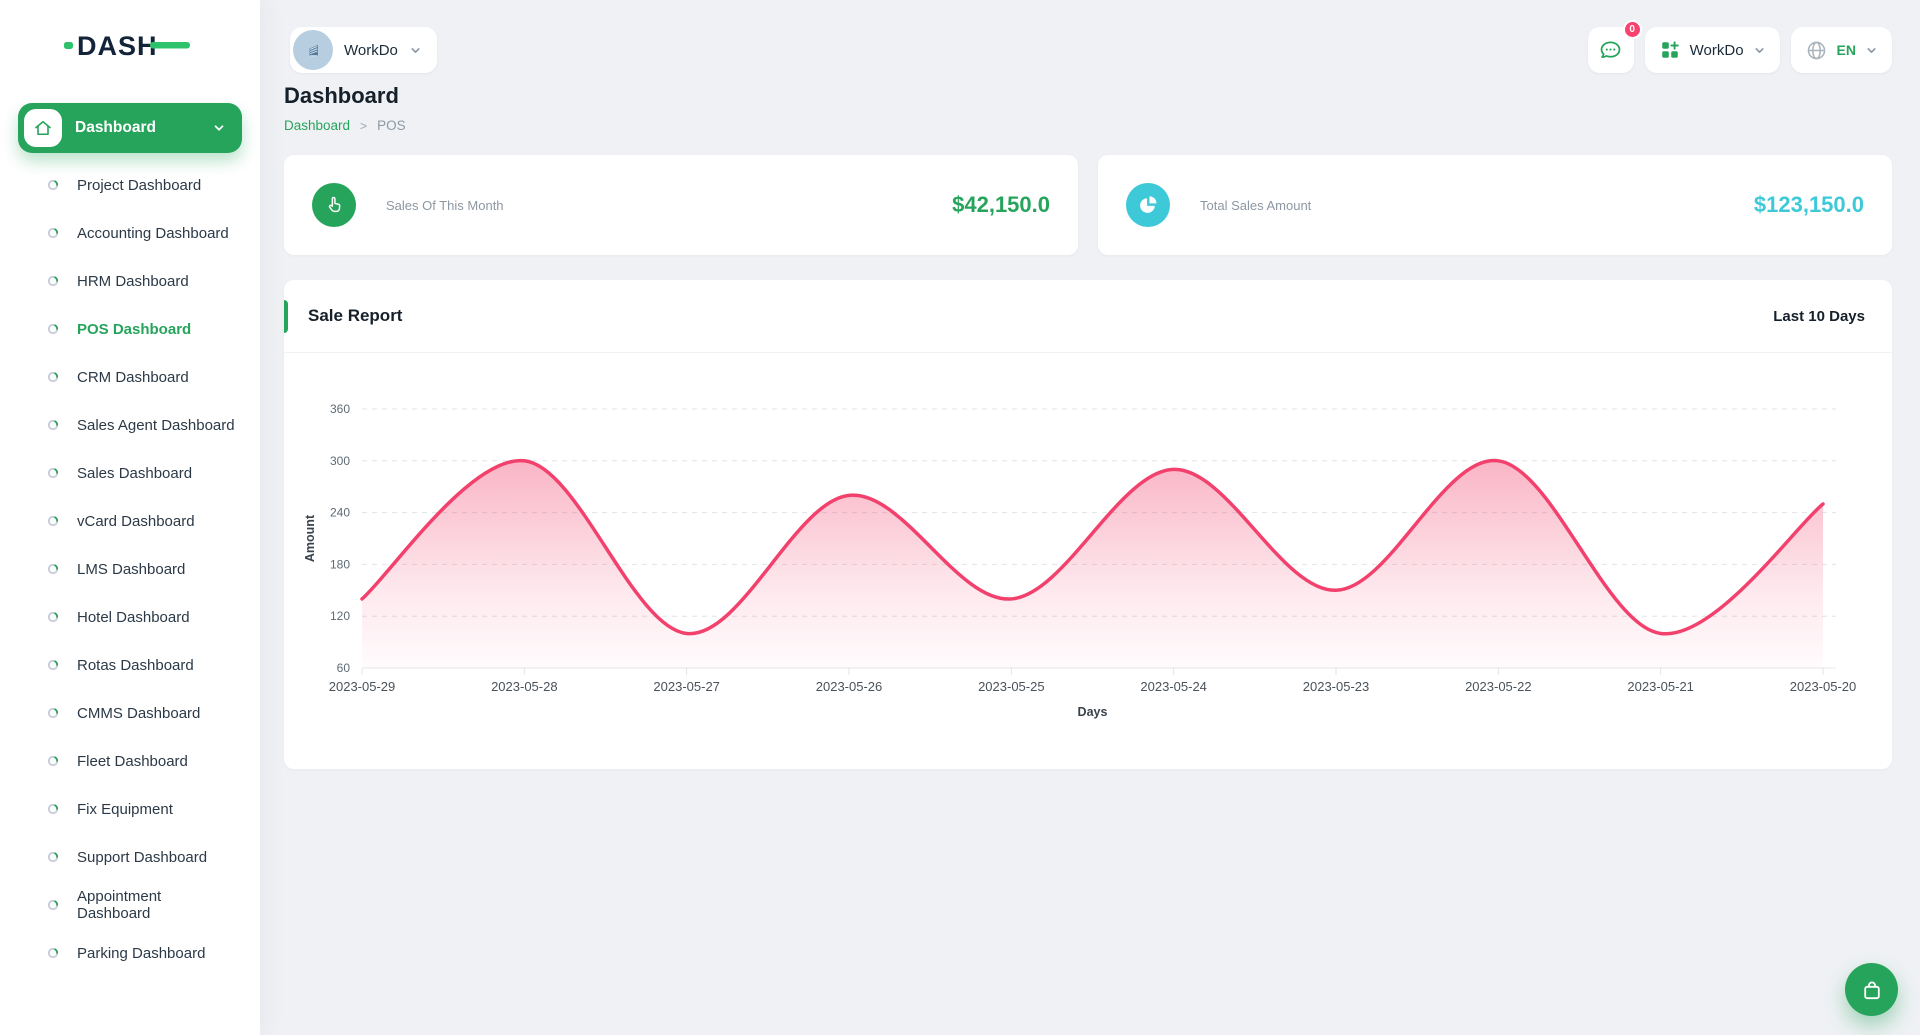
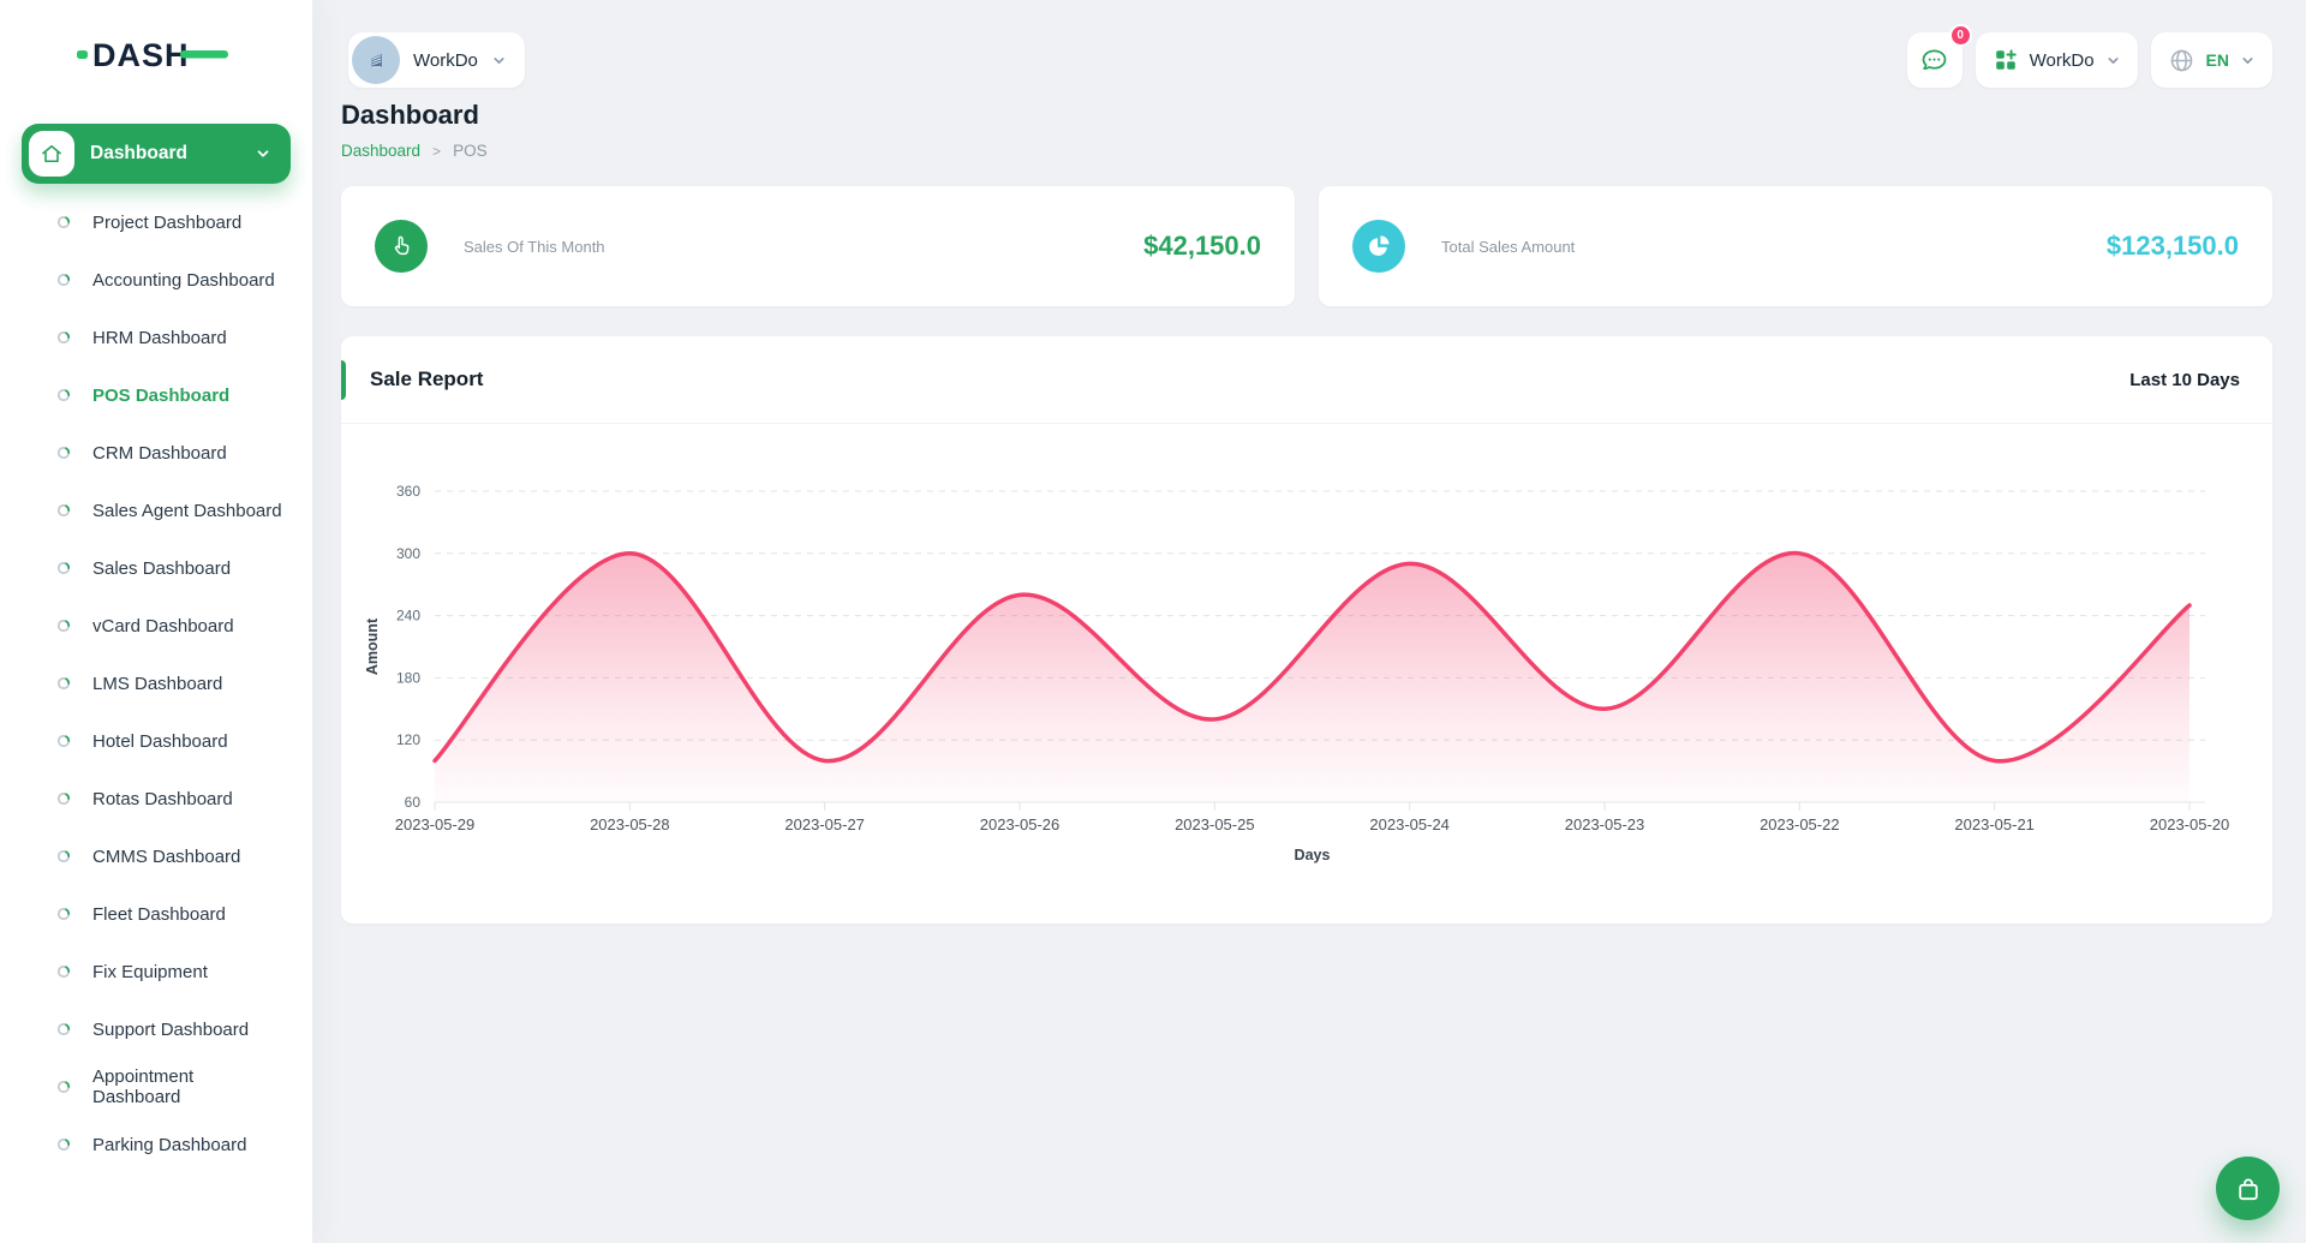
2023-05-29: 140 -> 100
